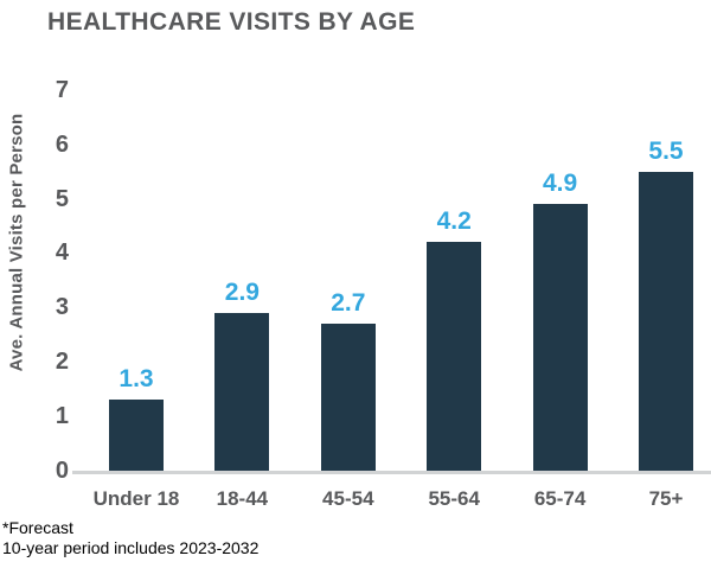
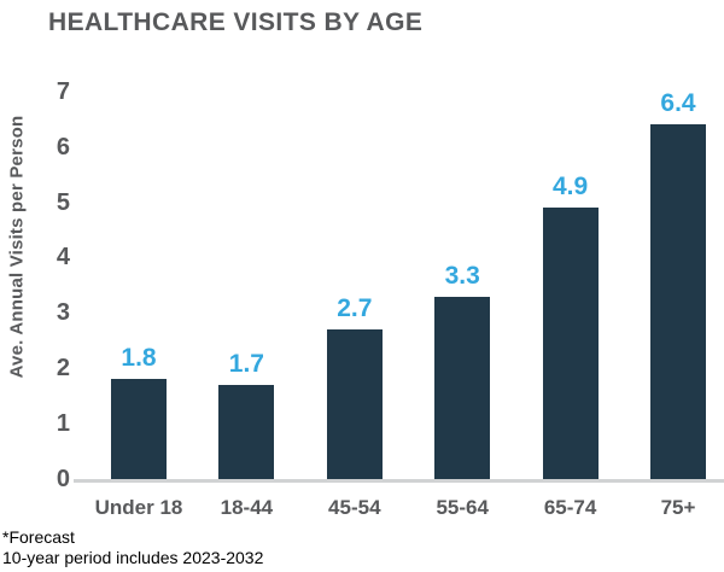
Under 18: 1.3 -> 1.8
18-44: 2.9 -> 1.7
55-64: 4.2 -> 3.3
75+: 5.5 -> 6.4
